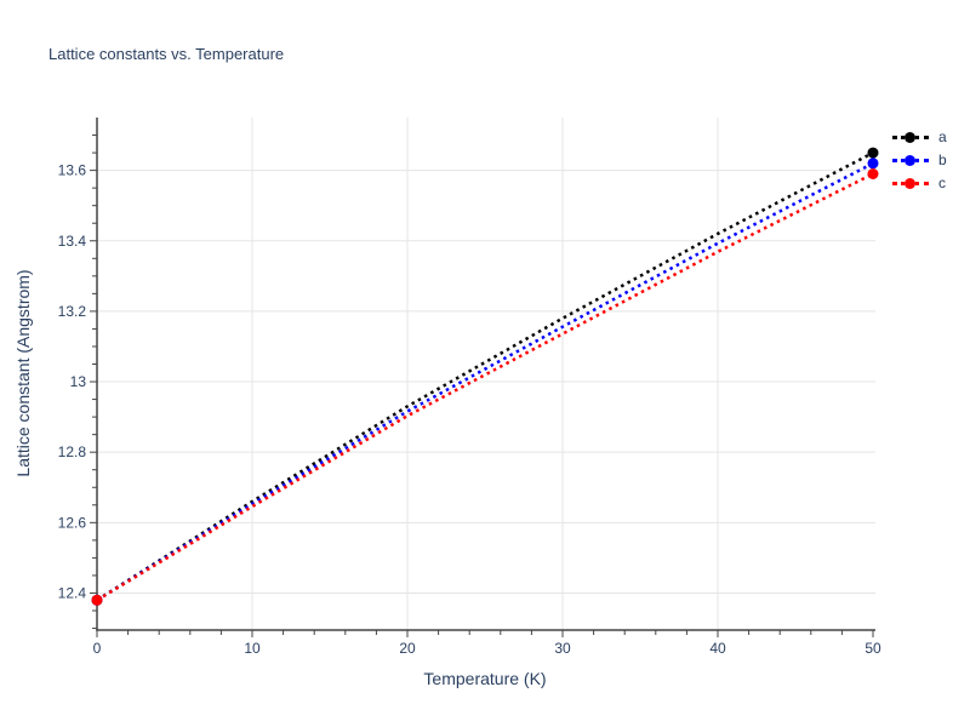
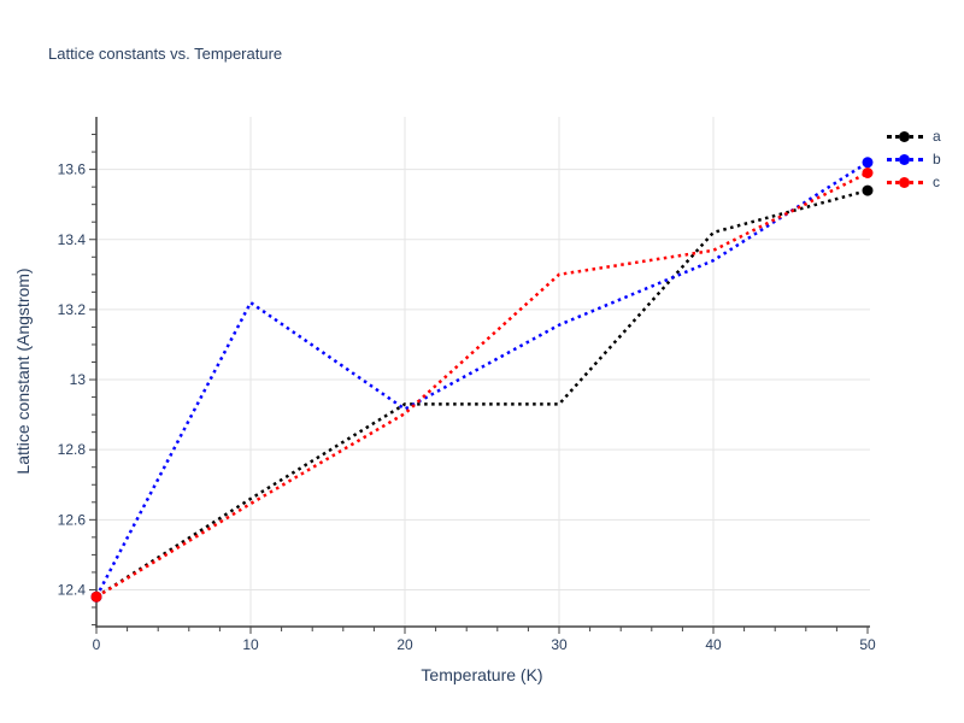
b/10: 12.65 -> 13.22
a/30: 13.18 -> 12.93
c/30: 13.14 -> 13.30
b/40: 13.39 -> 13.34
a/50: 13.65 -> 13.54
